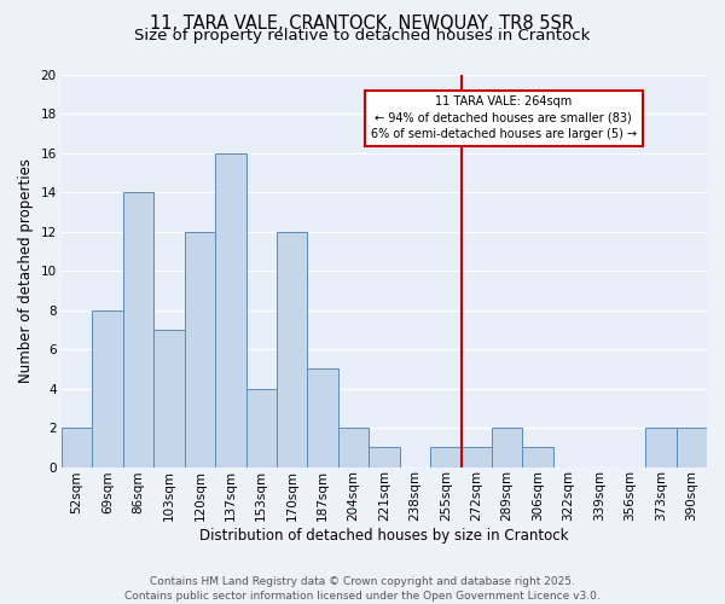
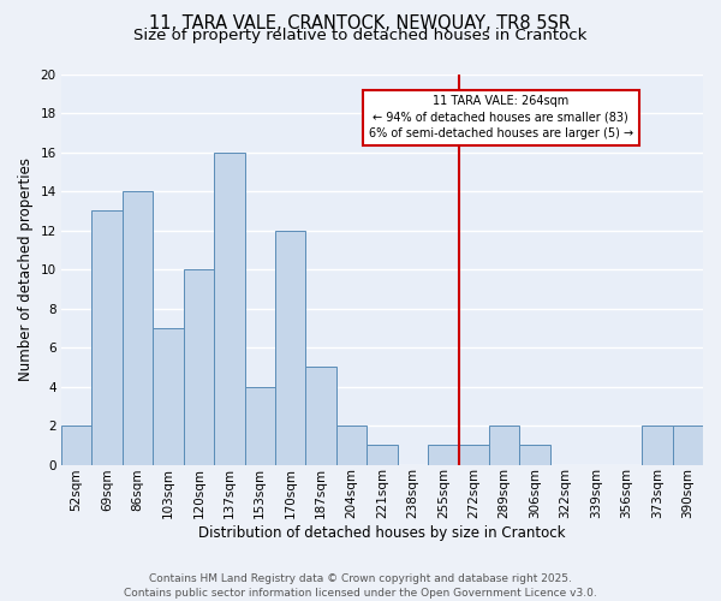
69sqm: 8 -> 13
120sqm: 12 -> 10
